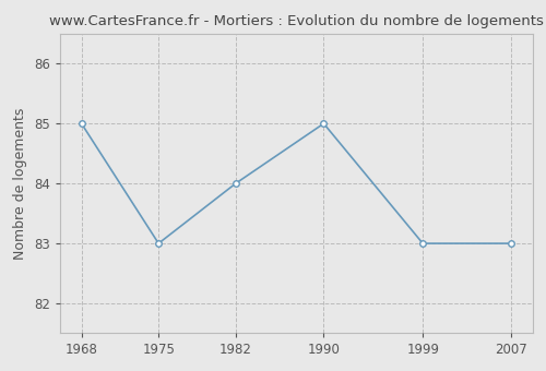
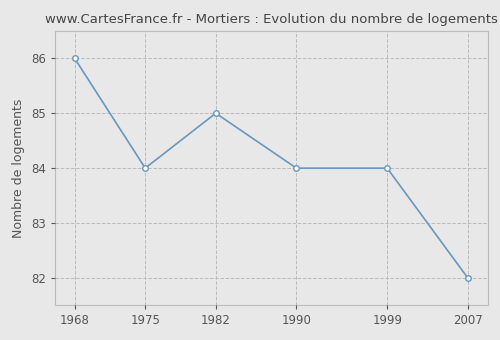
1968: 85 -> 86
1975: 83 -> 84
1982: 84 -> 85
1990: 85 -> 84
1999: 83 -> 84
2007: 83 -> 82
